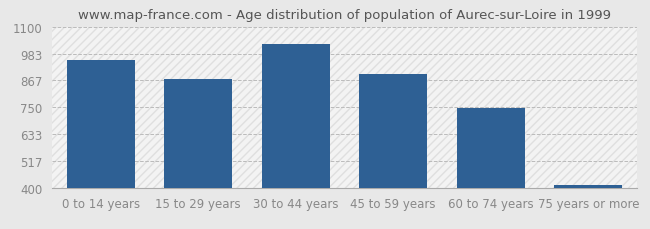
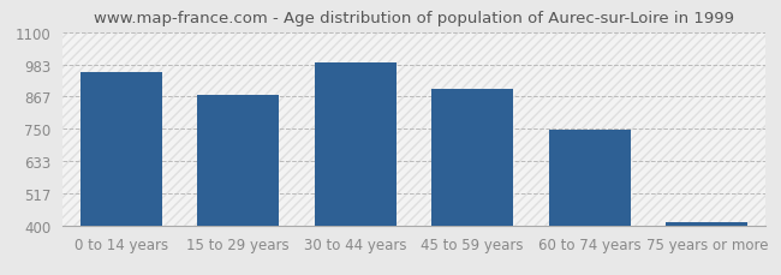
30 to 44 years: 1025 -> 990
